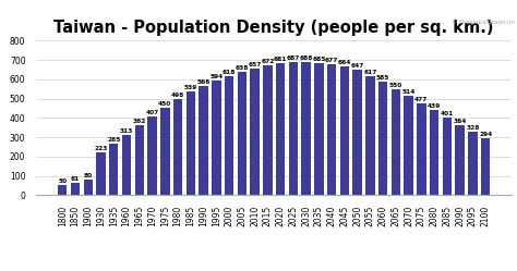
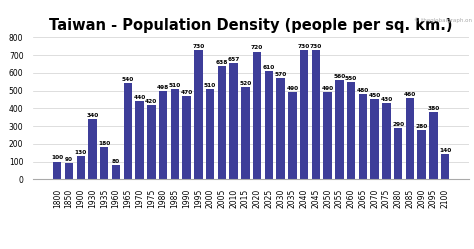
1800: 50 -> 100
1850: 60 -> 90
1900: 80 -> 130
1930: 220 -> 340
1935: 260 -> 180
1960: 310 -> 80
1965: 360 -> 540
1970: 410 -> 440
1975: 450 -> 420
1985: 540 -> 510
1990: 570 -> 470
1995: 590 -> 730
2000: 620 -> 510
2015: 670 -> 520
2020: 680 -> 720
2025: 690 -> 610
2030: 690 -> 570
2035: 680 -> 490
2040: 680 -> 730
2045: 660 -> 730
2050: 650 -> 490
2055: 620 -> 560
2060: 580 -> 550
2065: 550 -> 480
2070: 510 -> 450
2075: 480 -> 430
2080: 440 -> 290
2085: 400 -> 460
2090: 360 -> 280
2095: 330 -> 380
2100: 290 -> 140
